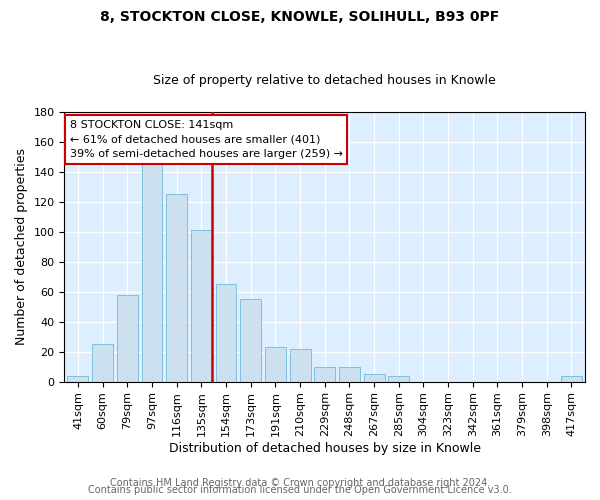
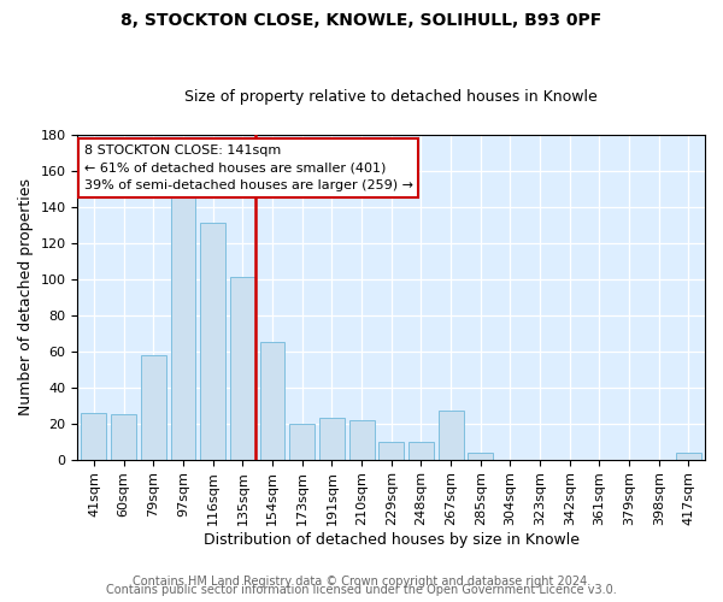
41sqm: 4 -> 26
116sqm: 125 -> 131
173sqm: 55 -> 20
267sqm: 5 -> 27
